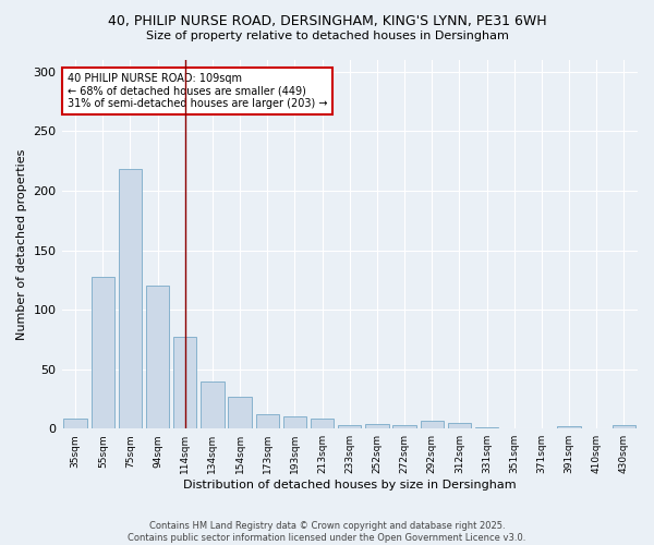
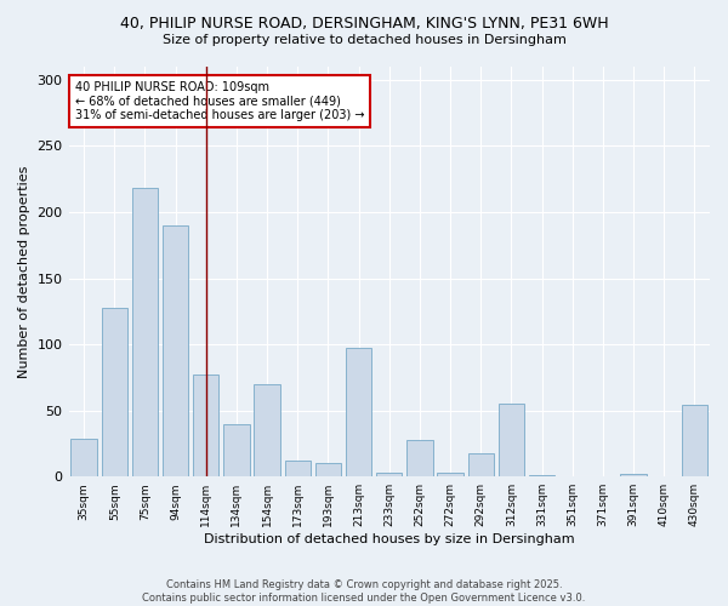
35sqm: 8 -> 29
94sqm: 120 -> 190
154sqm: 27 -> 70
213sqm: 8 -> 97
252sqm: 4 -> 28
292sqm: 7 -> 18
312sqm: 5 -> 55
430sqm: 3 -> 54
